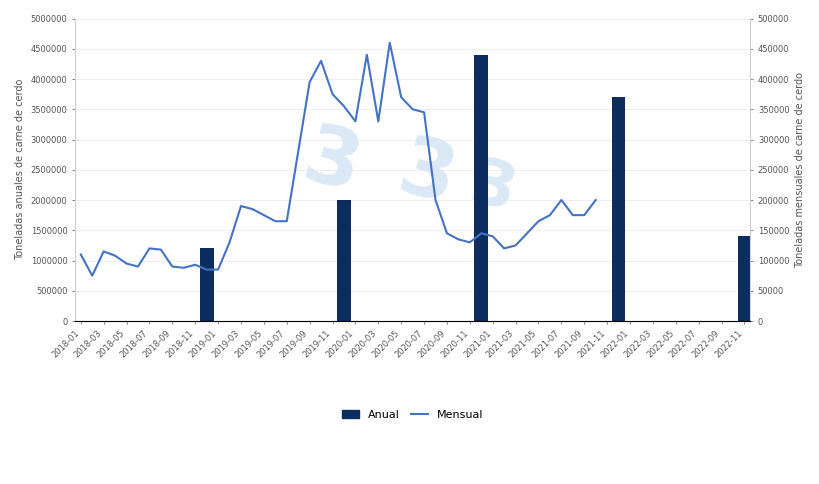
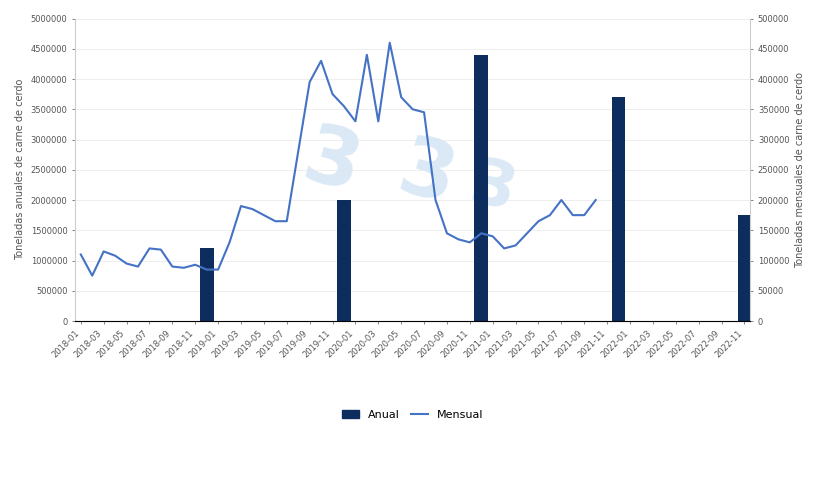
Anual/2022-11: 1400000 -> 1750000
